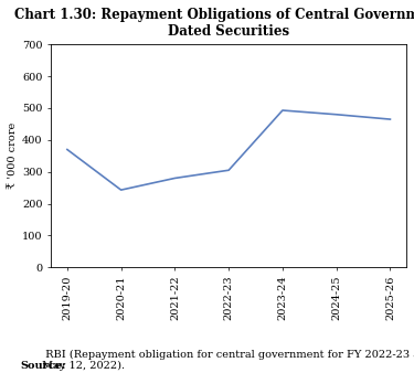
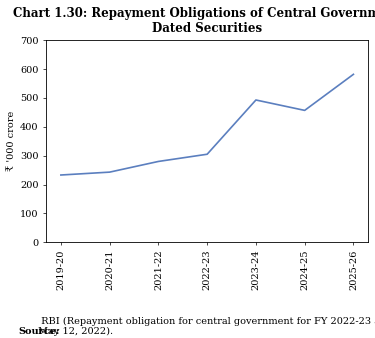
2019-20: 370 -> 233
2024-25: 480 -> 457
2025-26: 465 -> 582
